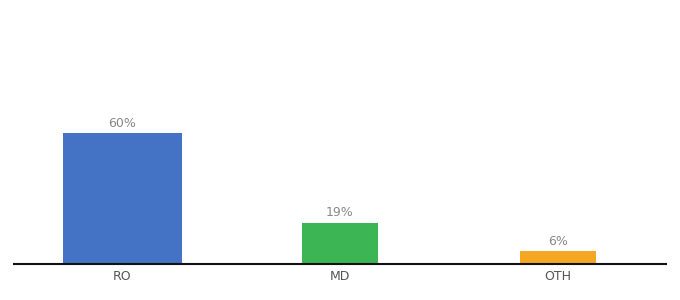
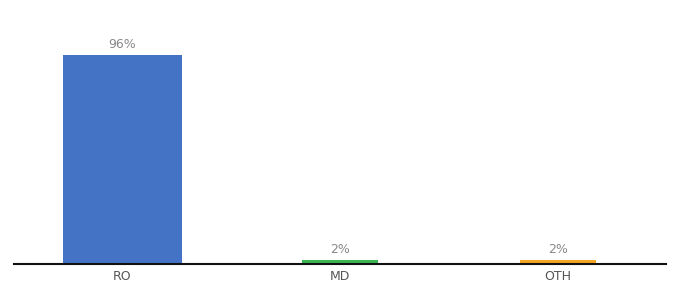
RO: 60% -> 96%
MD: 19% -> 2%
OTH: 6% -> 2%
